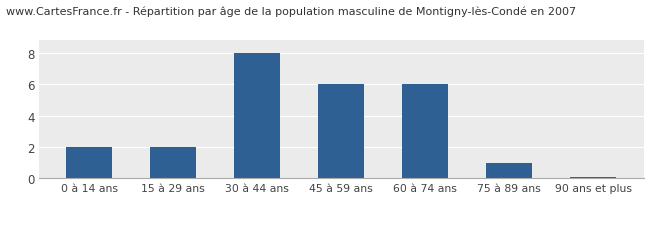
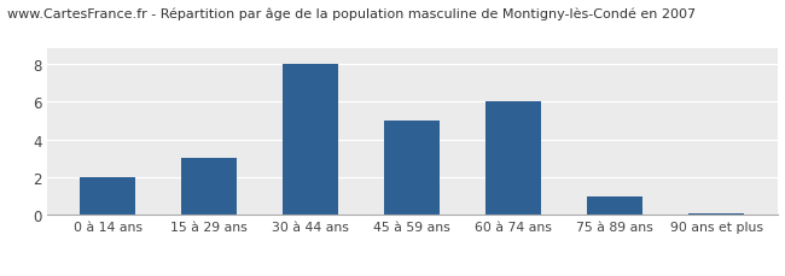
15 à 29 ans: 2.0 -> 3.0
45 à 59 ans: 6.0 -> 5.0
